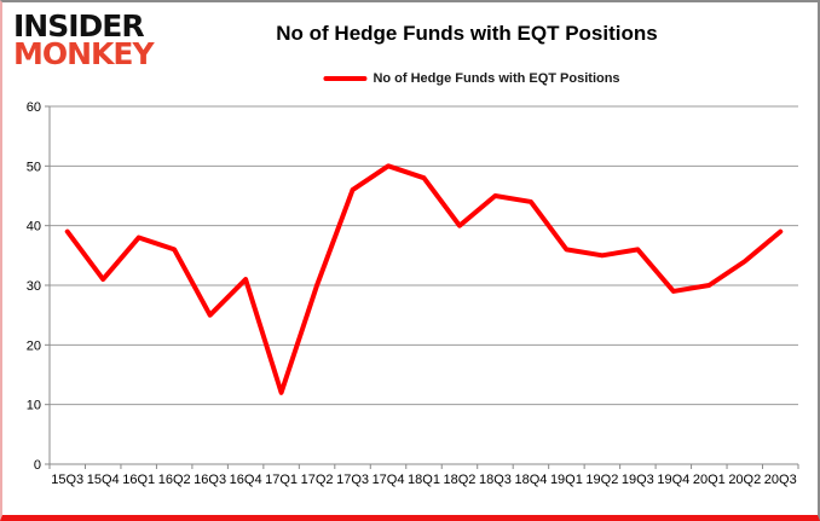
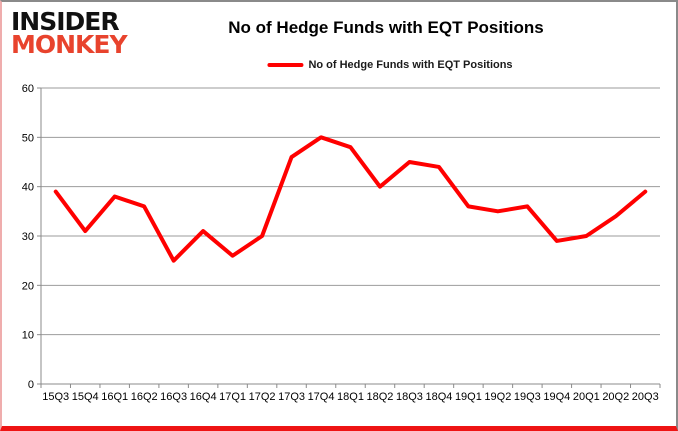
17Q1: 12 -> 26
